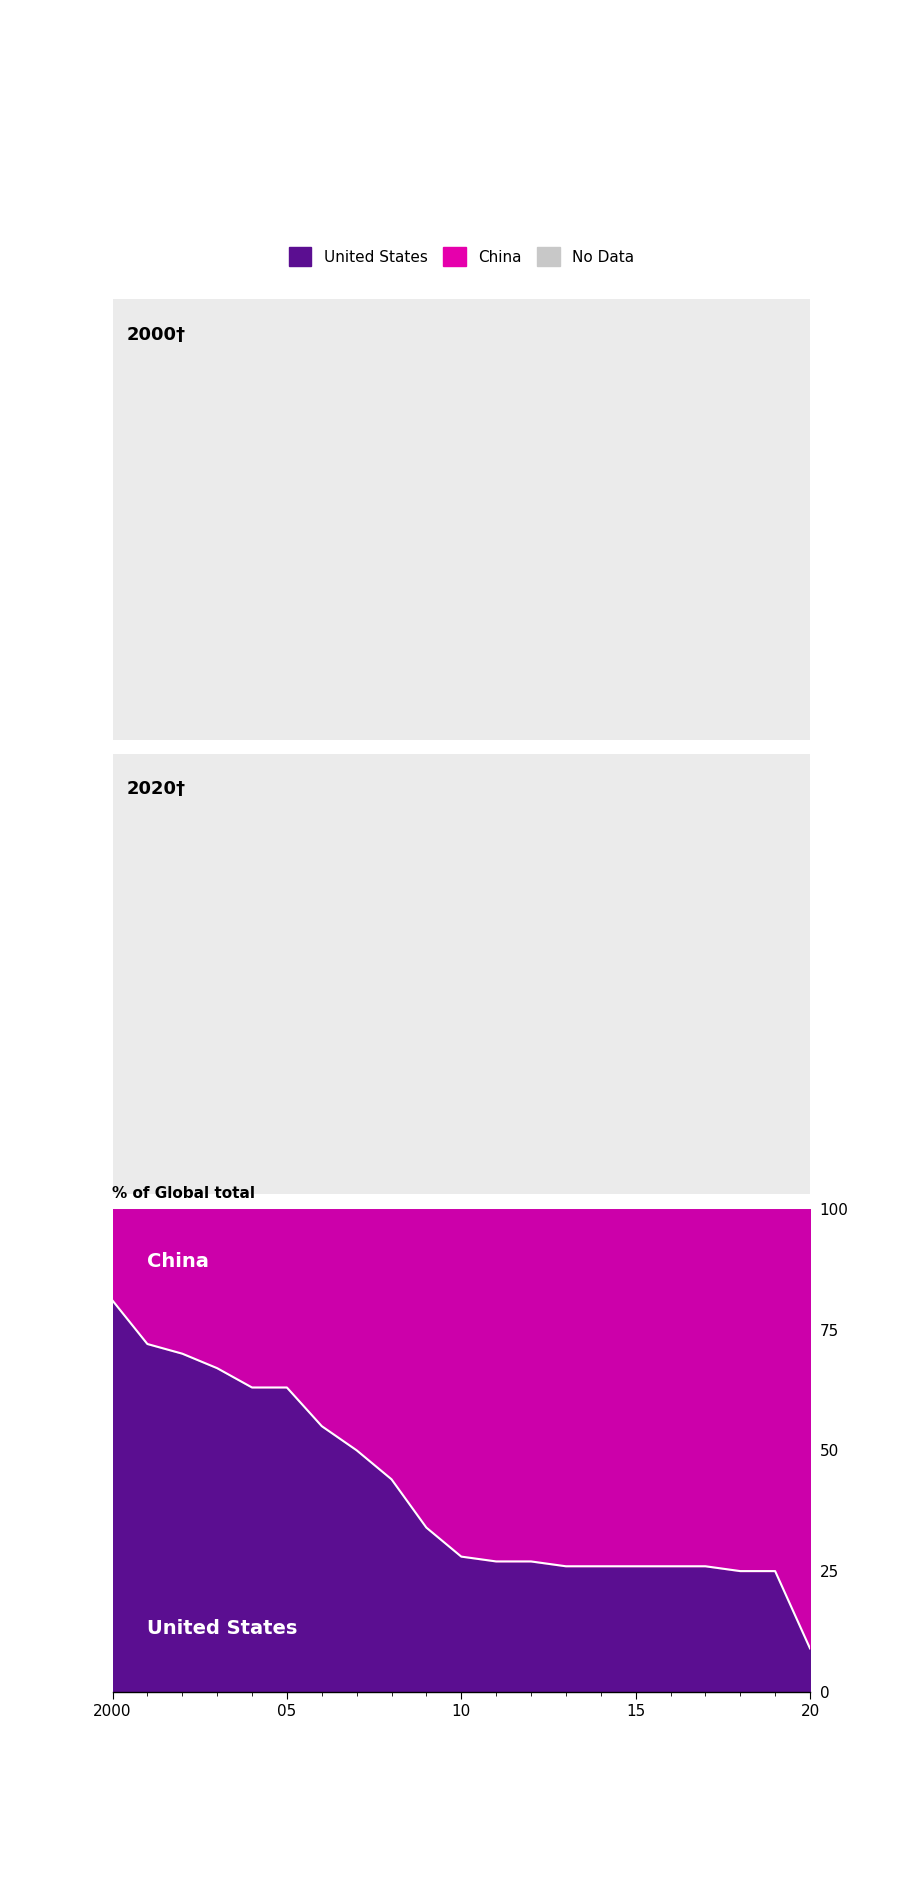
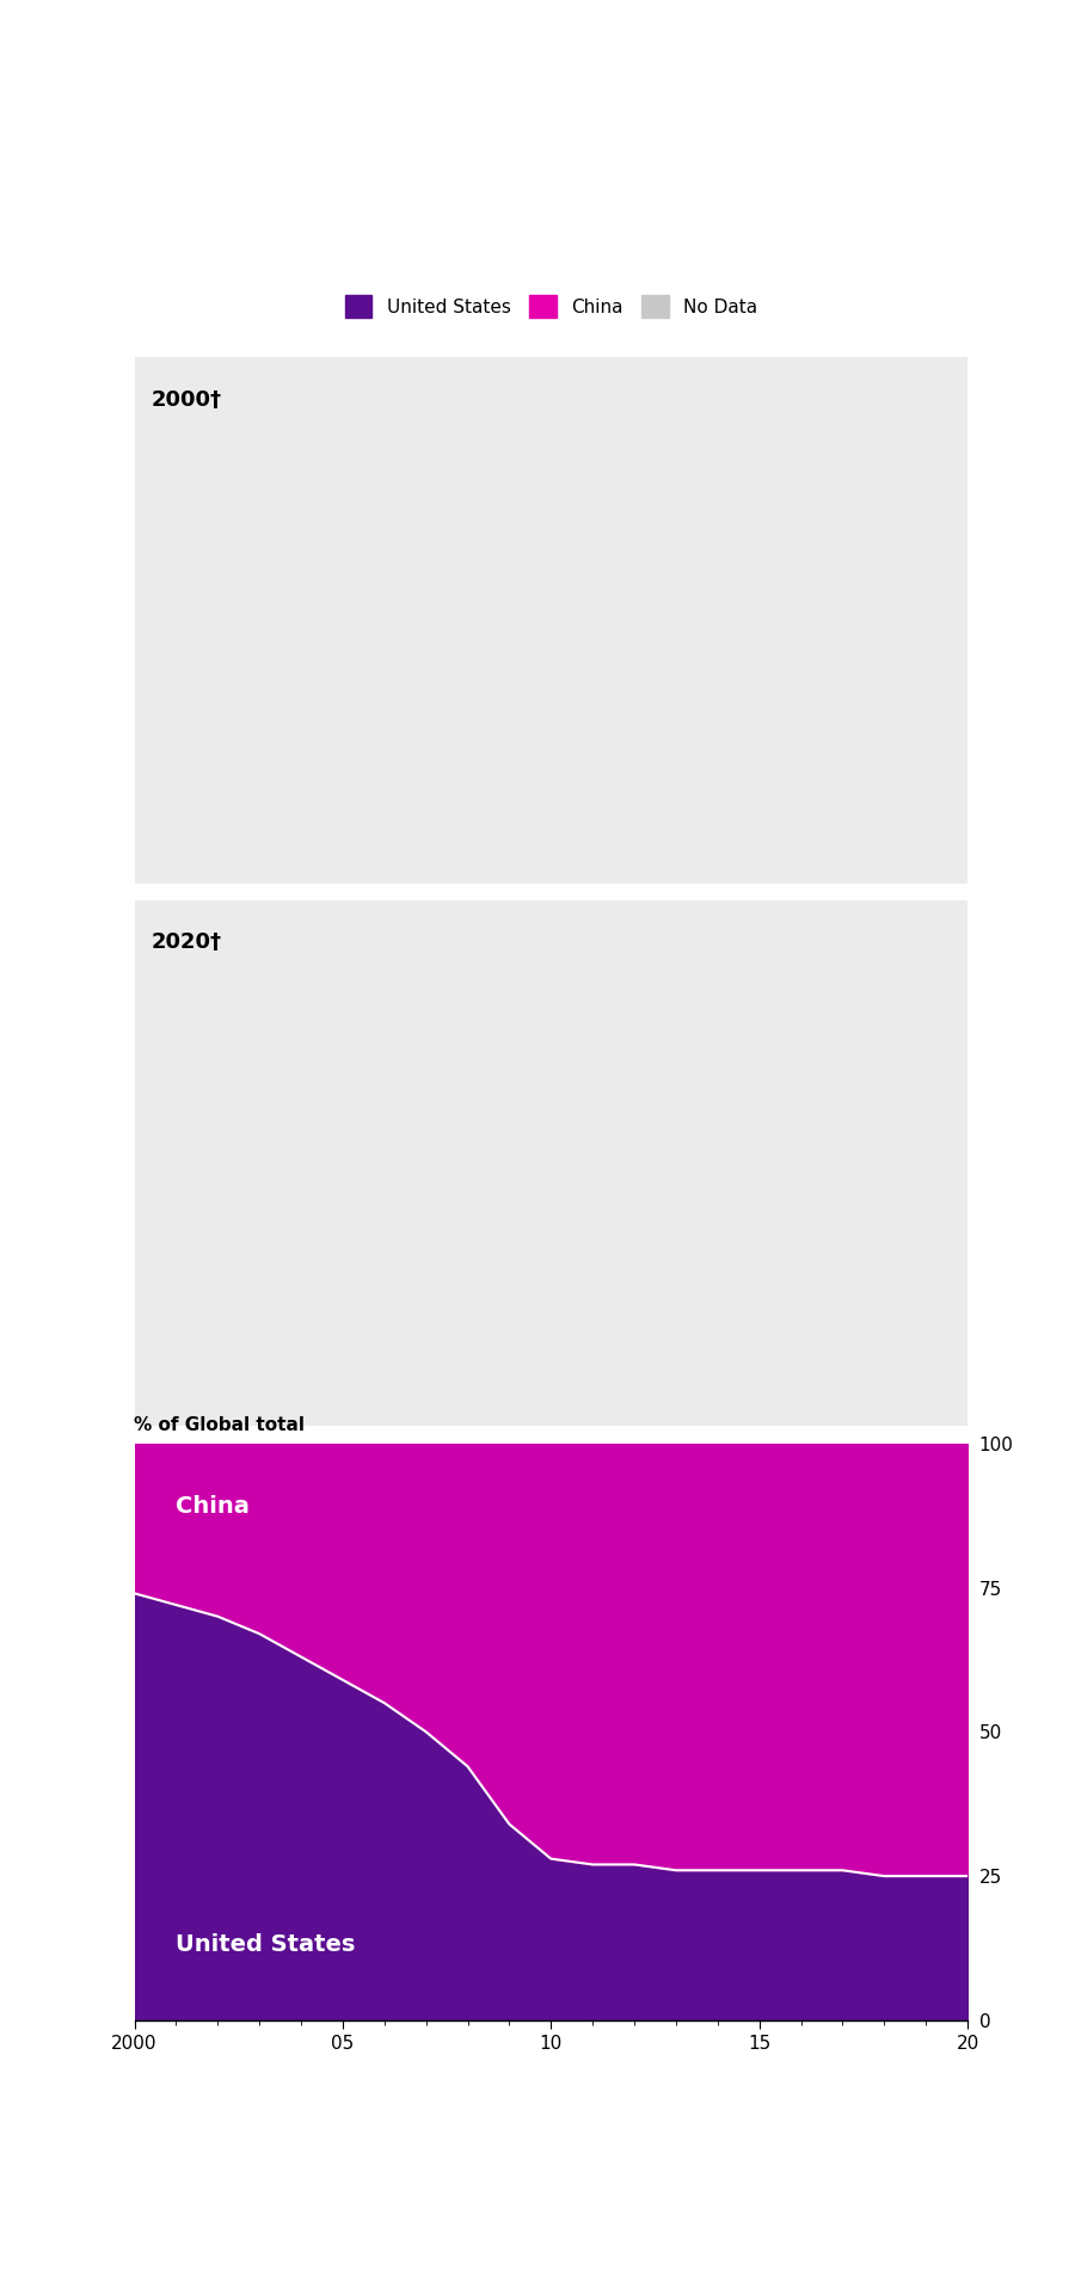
2000: 81 -> 74
05: 63 -> 59
20: 9 -> 25
